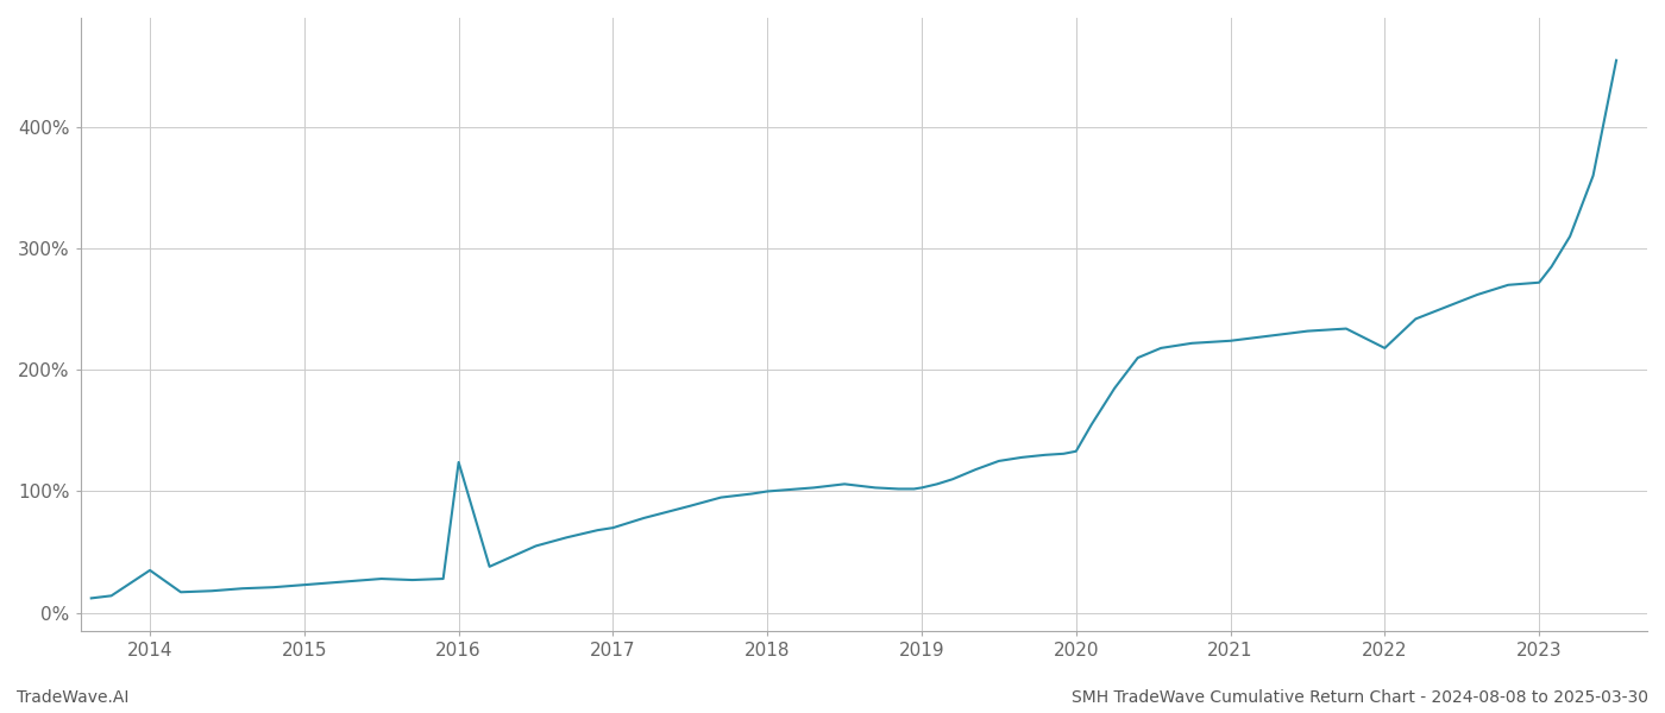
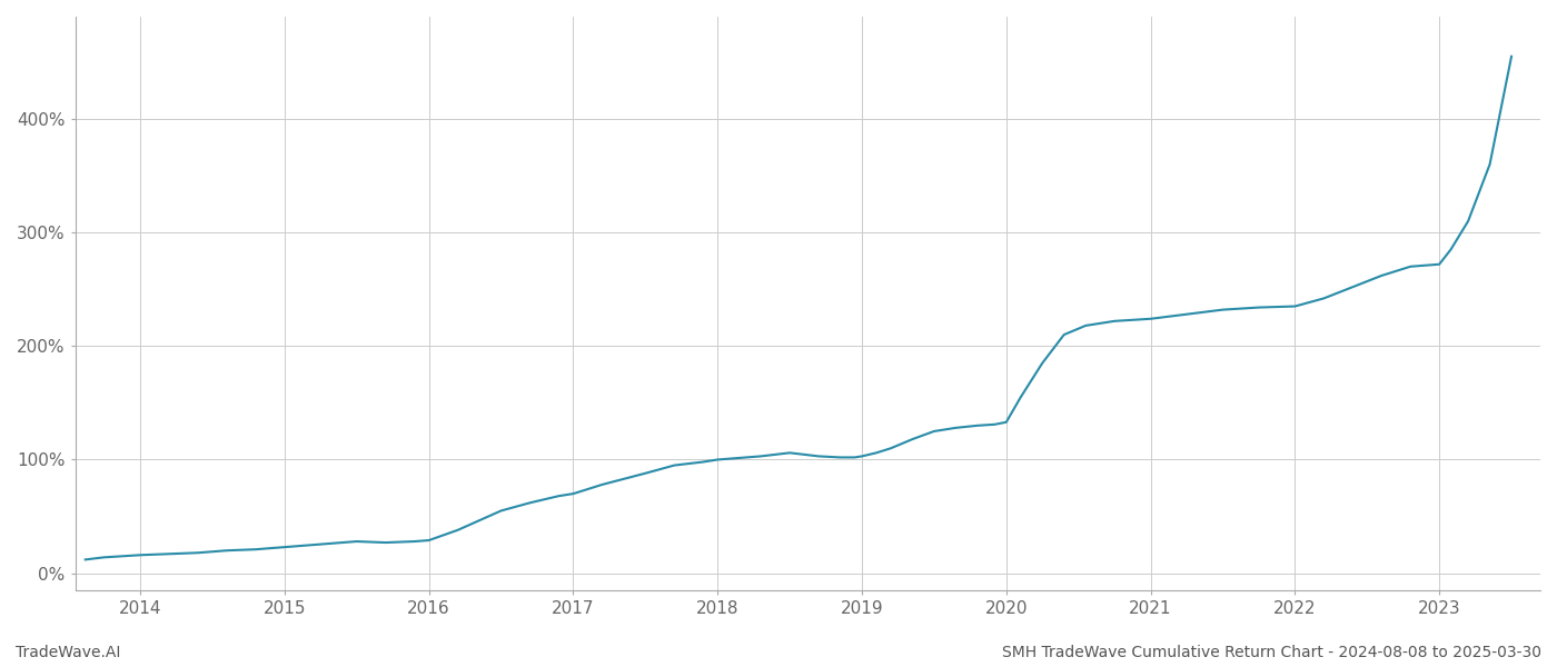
2014: 35% -> 16%
2016: 124% -> 29%
2022: 218% -> 235%
